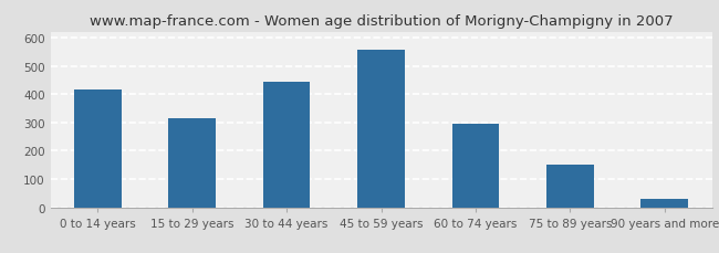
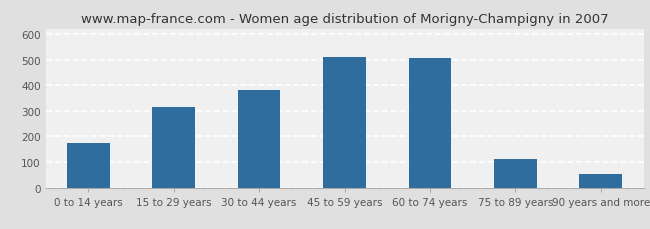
0 to 14 years: 418 -> 175
30 to 44 years: 443 -> 380
45 to 59 years: 558 -> 510
60 to 74 years: 297 -> 505
75 to 89 years: 150 -> 110
90 years and more: 30 -> 55
